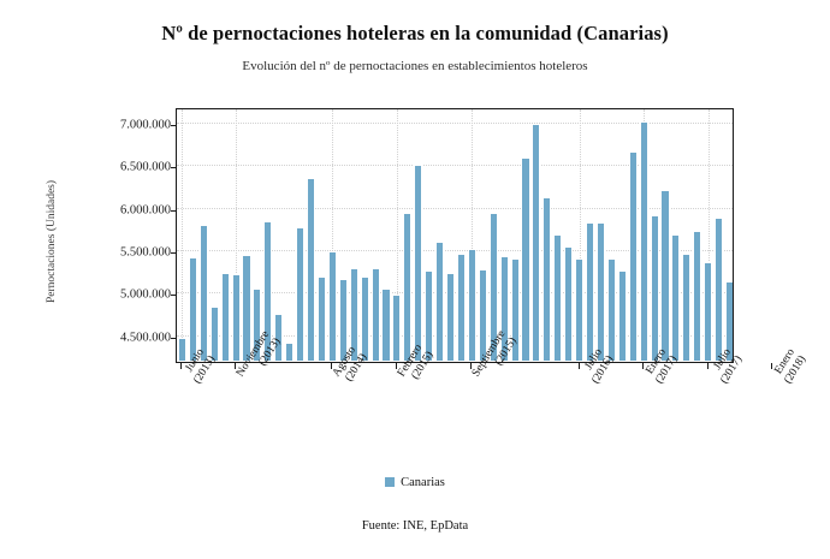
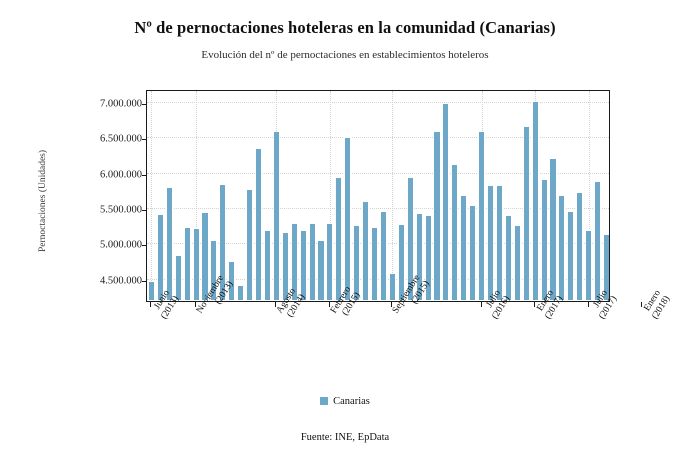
Agosto (2014): 5500000 -> 6600000
Febrero (2015): 5000000 -> 5300000
Septiembre (2015): 5500000 -> 4600000
Julio (2016): 5400000 -> 6600000
Julio (2017): 5400000 -> 5200000
